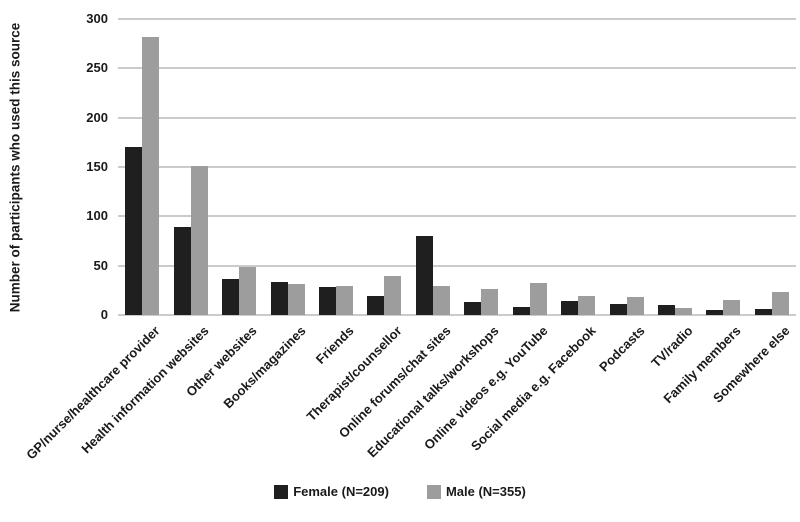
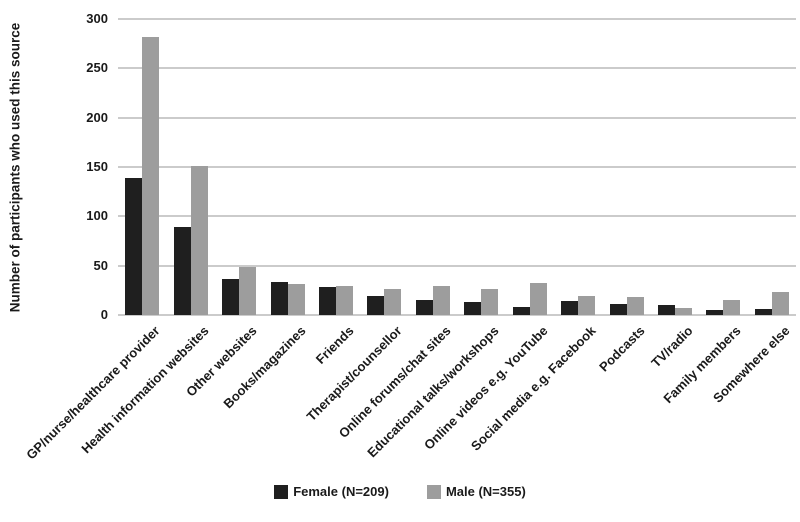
Female (N=209)/GP/nurse/healthcare provider: 170 -> 140
Male (N=355)/Therapist/counsellor: 40 -> 30
Female (N=209)/Online forums/chat sites: 80 -> 20
